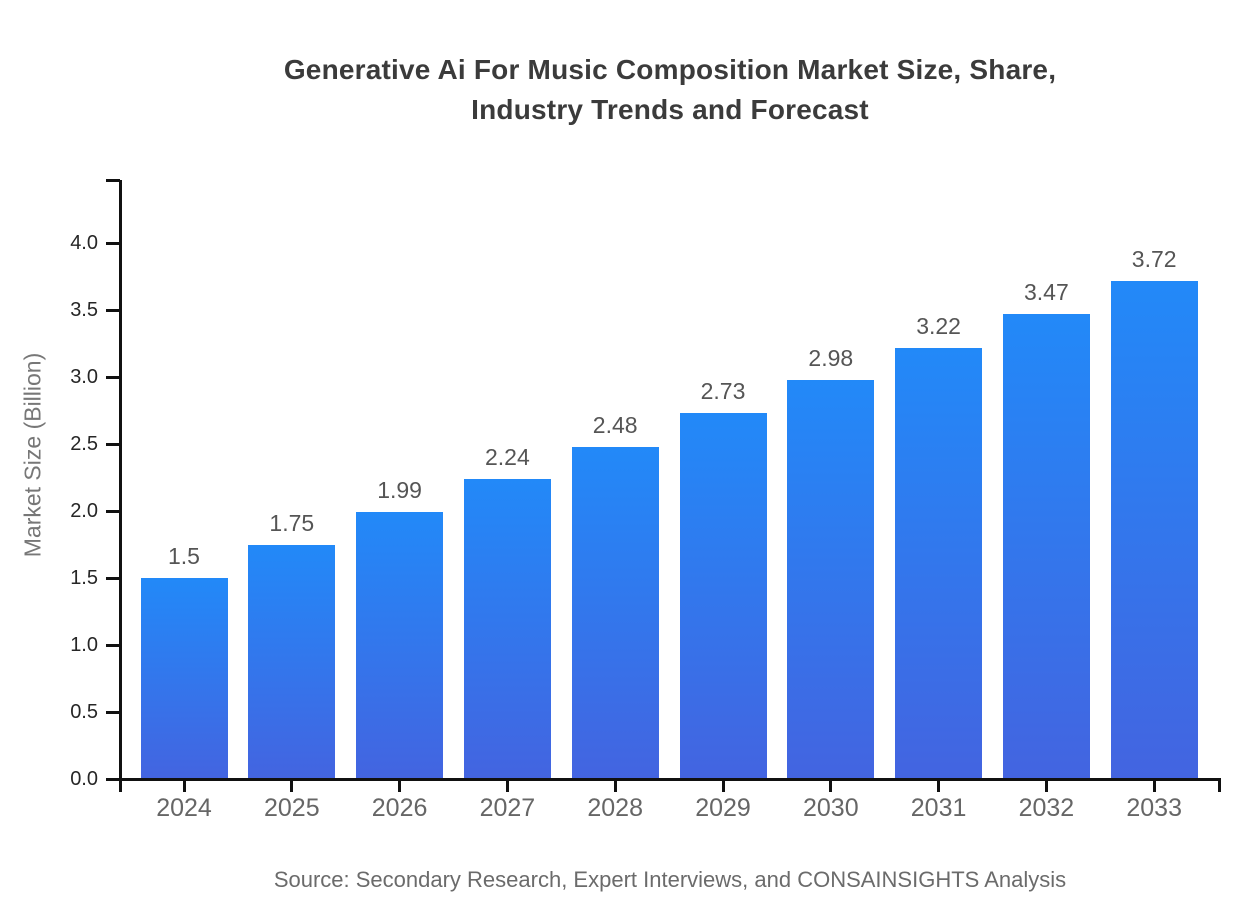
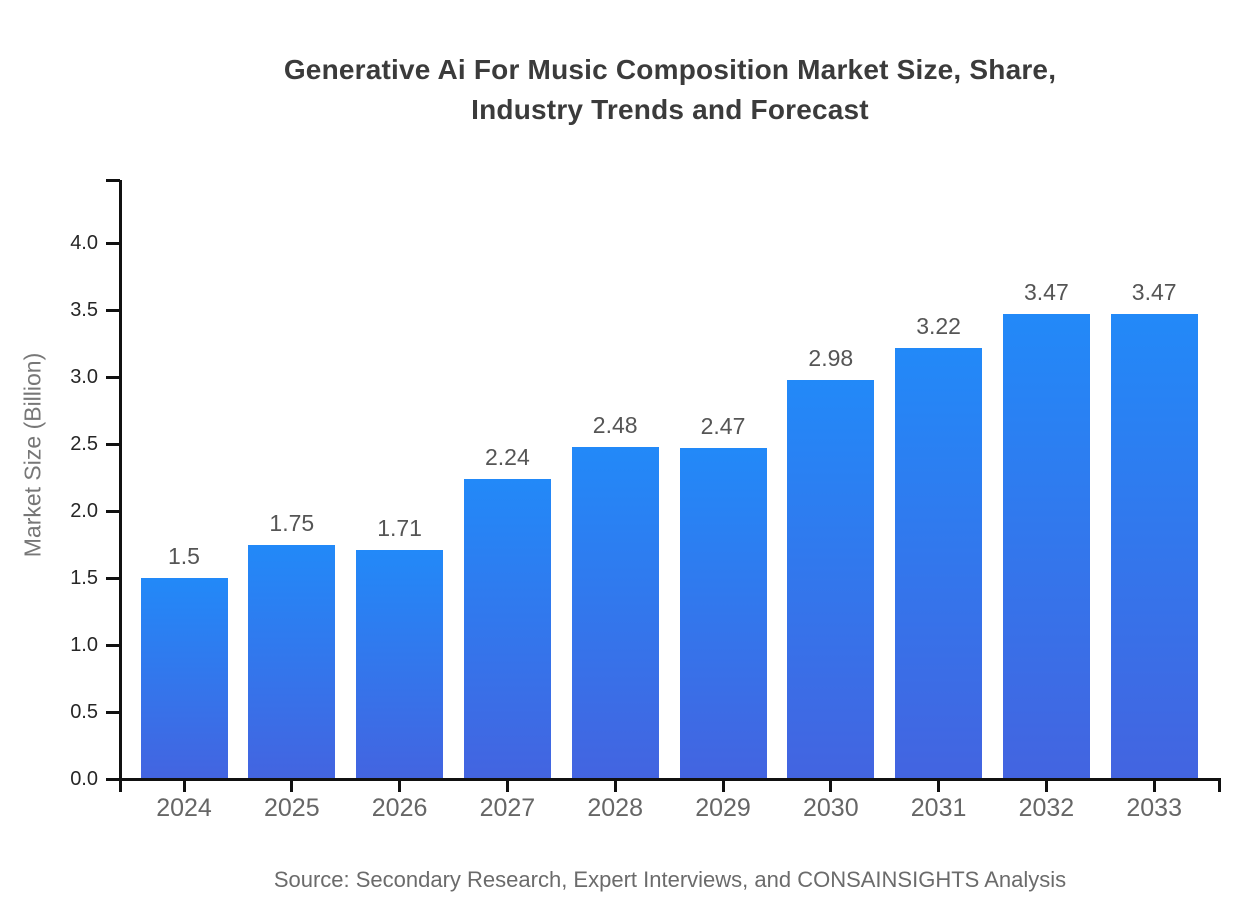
2026: 1.99 -> 1.71
2029: 2.73 -> 2.47
2033: 3.72 -> 3.47
